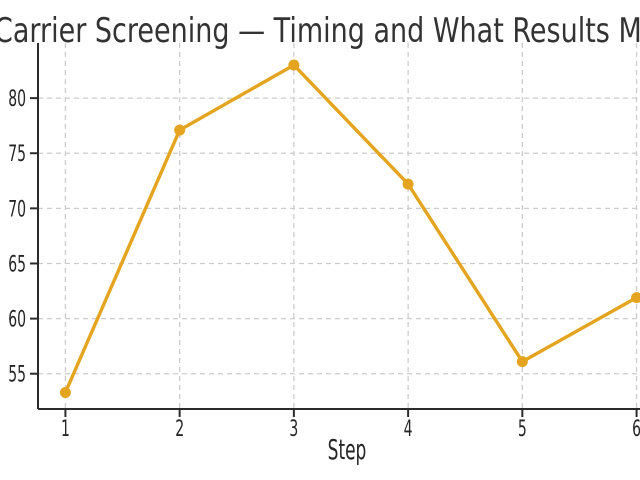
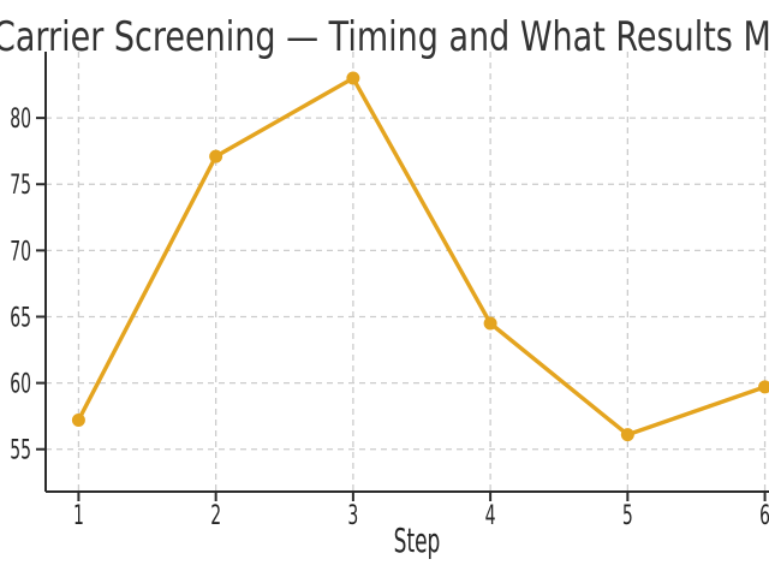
1: 53.3 -> 57.2
4: 72.2 -> 64.5
6: 61.9 -> 59.7
